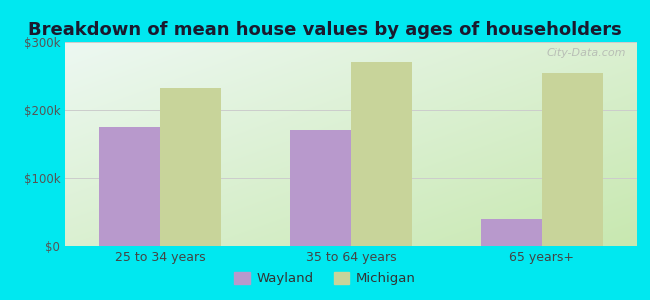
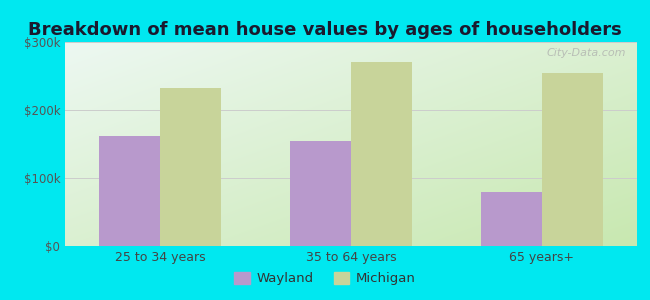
Wayland/25 to 34 years: $175k -> $162k
Wayland/35 to 64 years: $170k -> $154k
Wayland/65 years+: $40k -> $80k
